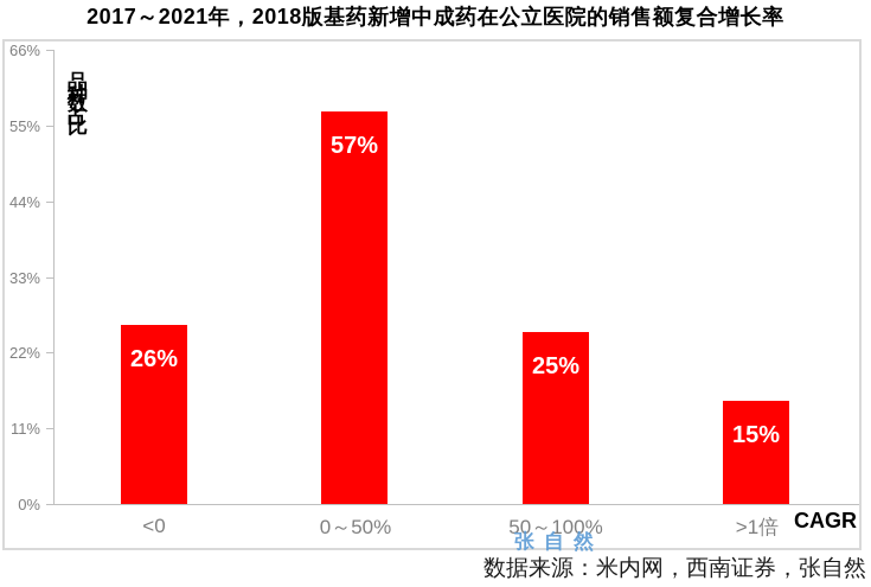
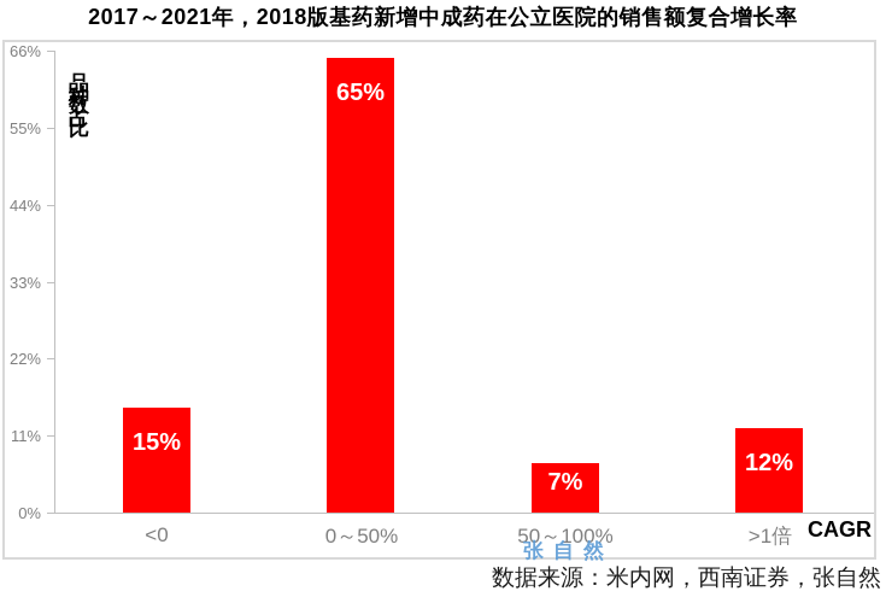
<0: 26% -> 15%
0～50%: 57% -> 65%
50～100%: 25% -> 7%
>1倍: 15% -> 12%
